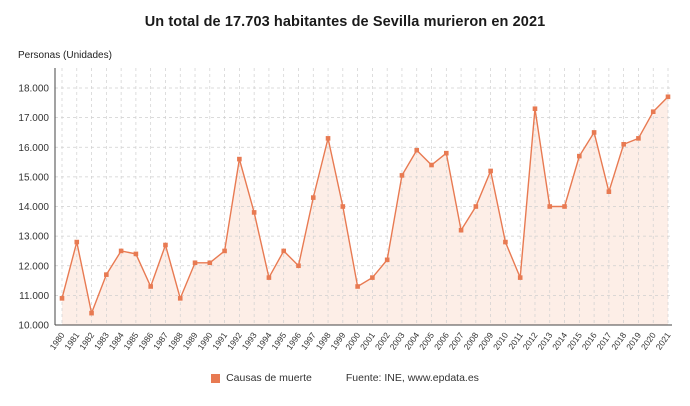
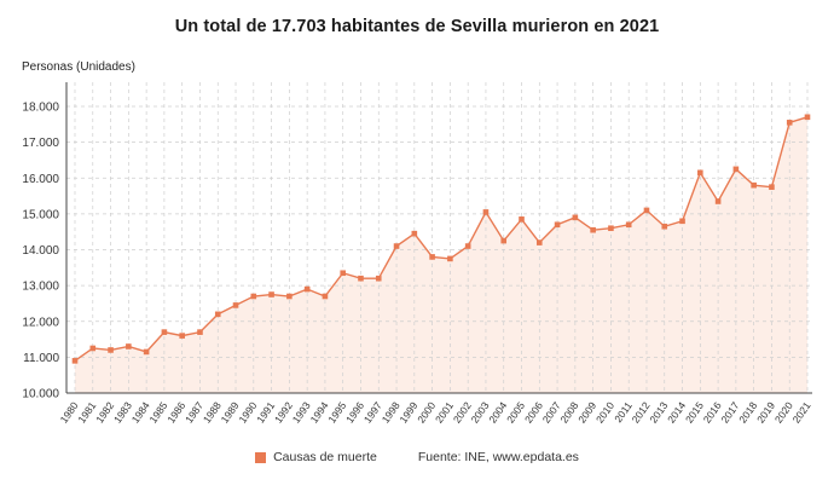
1981: 12800 -> 11200
1982: 10400 -> 11200
1983: 11700 -> 11300
1984: 12500 -> 11200
1985: 12400 -> 11700
1986: 11300 -> 11600
1987: 12700 -> 11700
1988: 10900 -> 12200
1989: 12100 -> 12400
1990: 12100 -> 12700
1991: 12500 -> 12800
1992: 15600 -> 12700
1993: 13800 -> 12900
1994: 11600 -> 12700
1995: 12500 -> 13400
1996: 12000 -> 13200
1997: 14300 -> 13200
1998: 16300 -> 14100
1999: 14000 -> 14400
2000: 11300 -> 13800
2001: 11600 -> 13800
2002: 12200 -> 14100
2004: 15900 -> 14200
2005: 15400 -> 14800
2006: 15800 -> 14200
2007: 13200 -> 14700
2008: 14000 -> 14900
2009: 15200 -> 14600
2010: 12800 -> 14600
2011: 11600 -> 14700
2012: 17300 -> 15100
2013: 14000 -> 14600
2014: 14000 -> 14800
2015: 15700 -> 16200
2016: 16500 -> 15400
2017: 14500 -> 16200
2018: 16100 -> 15800
2019: 16300 -> 15800
2020: 17200 -> 17600
